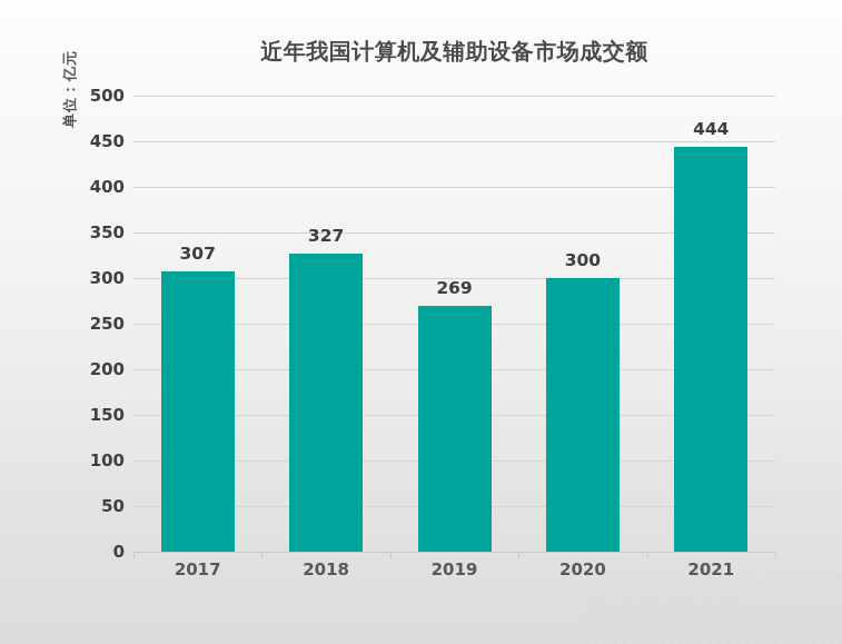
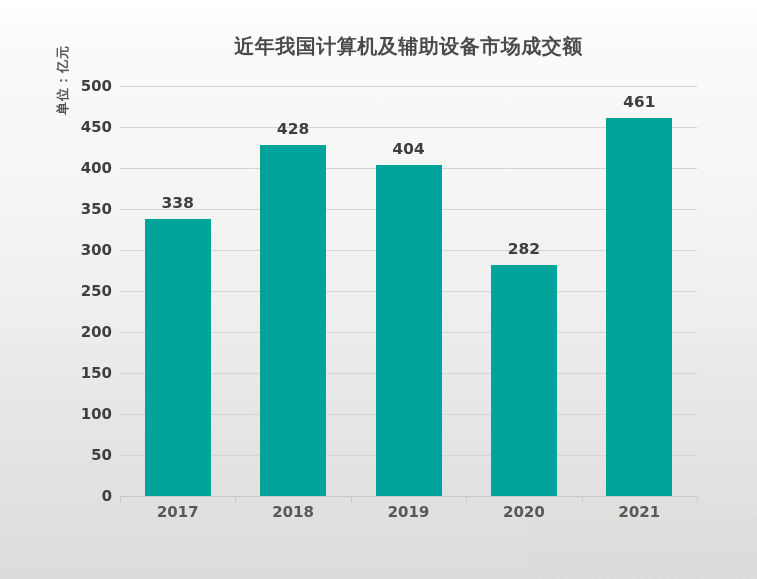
2017: 307 -> 338
2018: 327 -> 428
2019: 269 -> 404
2020: 300 -> 282
2021: 444 -> 461
